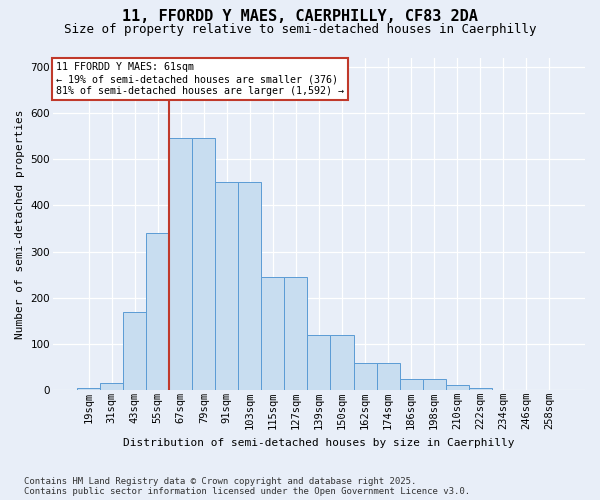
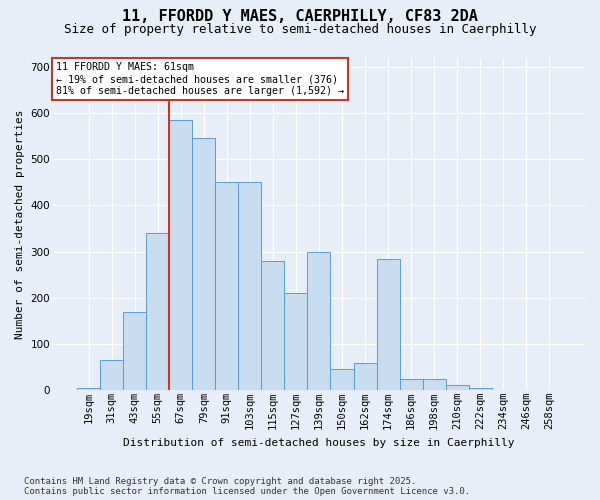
31sqm: 15 -> 65
67sqm: 545 -> 585
115sqm: 245 -> 280
127sqm: 245 -> 210
139sqm: 120 -> 300
150sqm: 120 -> 45
174sqm: 60 -> 285
